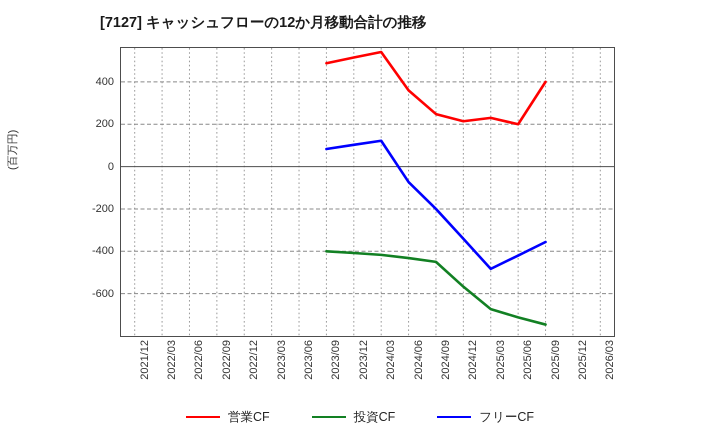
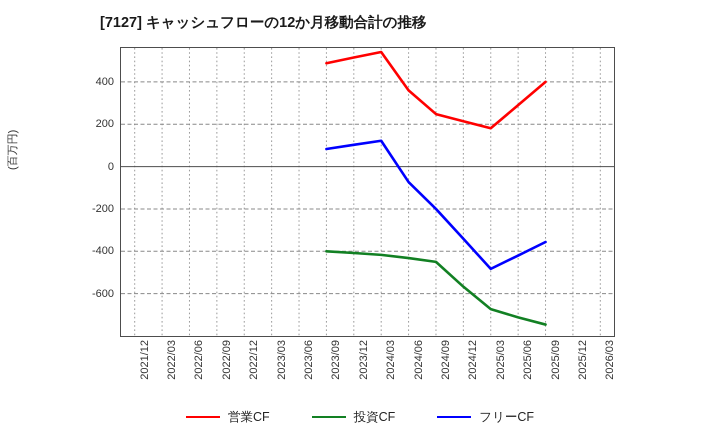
営業CF/2025/03: 230 -> 180
営業CF/2025/06: 200 -> 290
